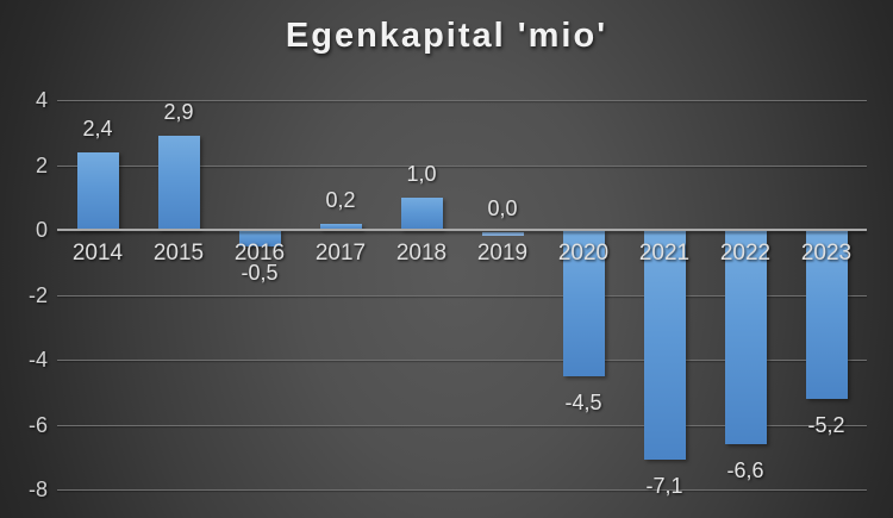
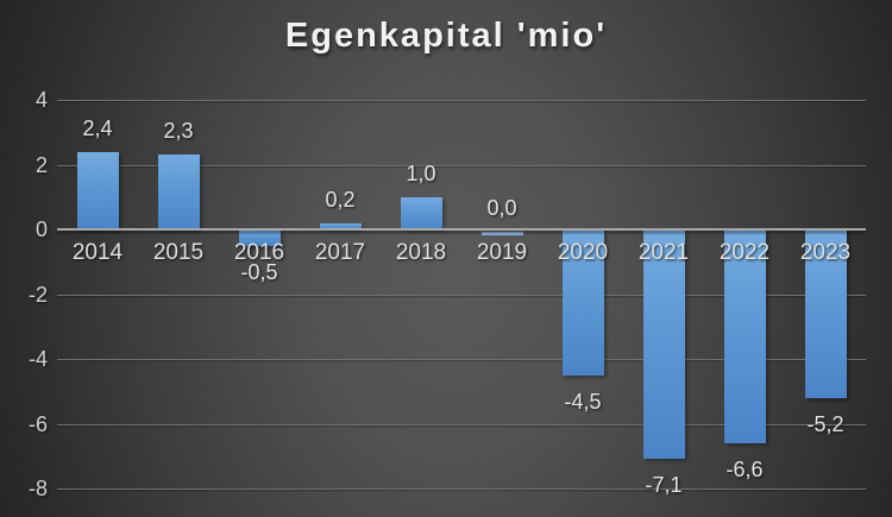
2015: 2,9 -> 2,3
